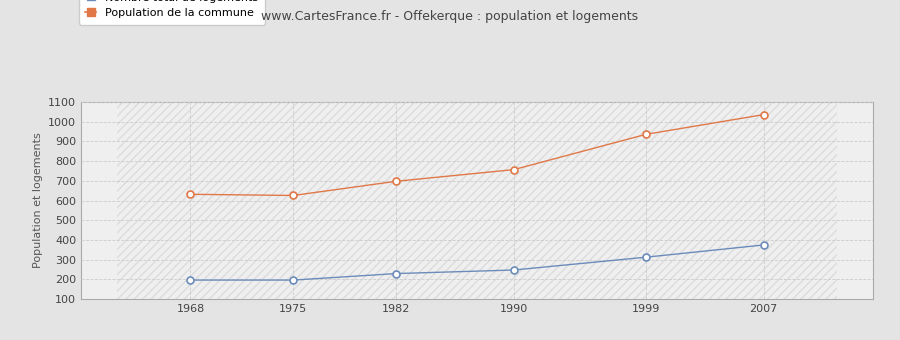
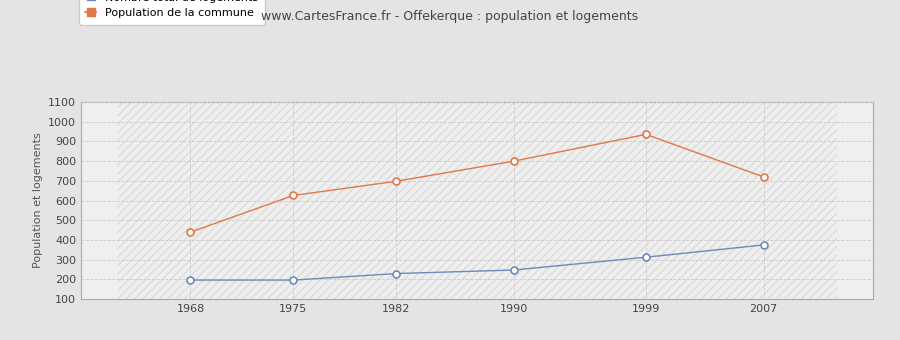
Population de la commune/1968: 630 -> 440
Population de la commune/1990: 760 -> 800
Population de la commune/2007: 1040 -> 720
